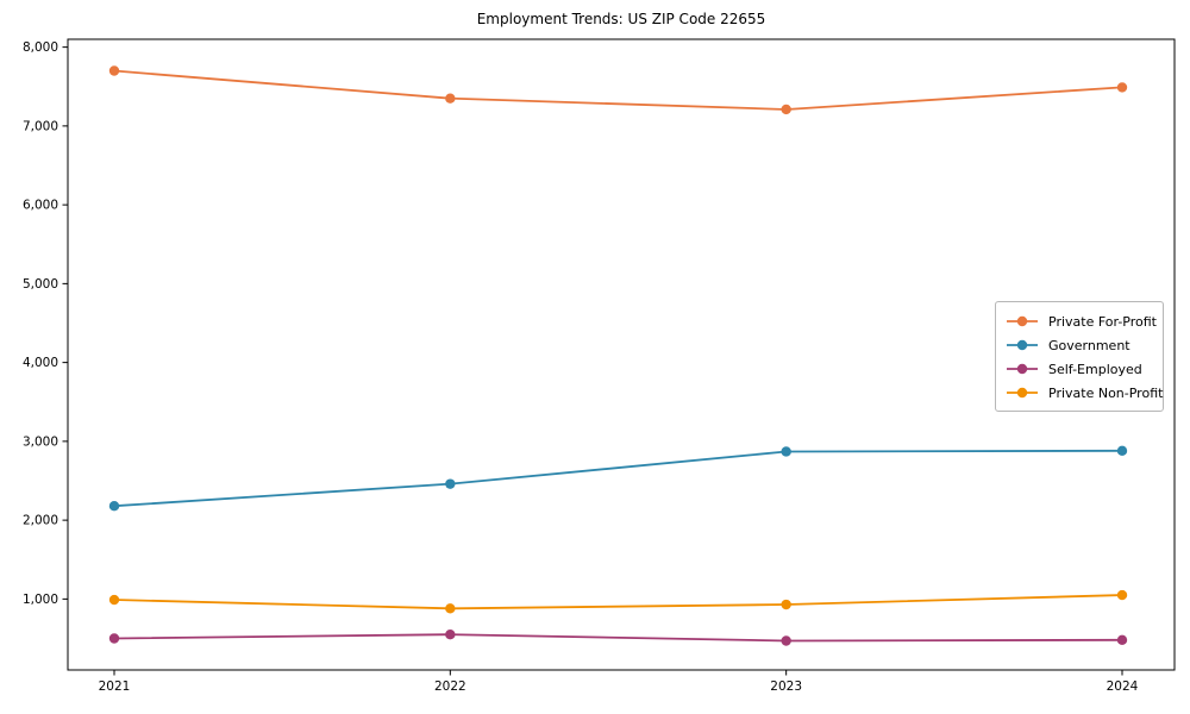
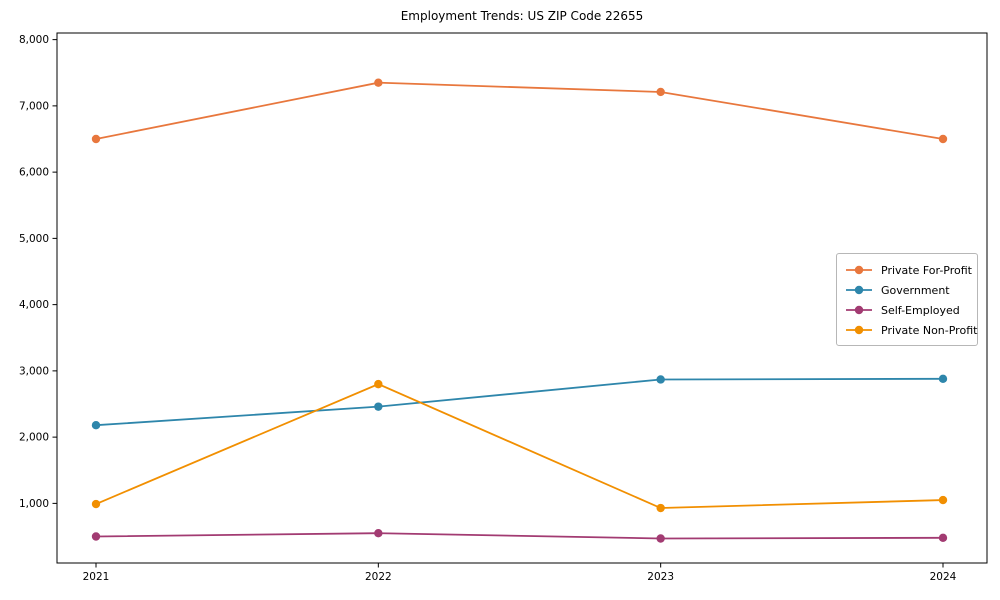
Private For-Profit/2021: 7700 -> 6500
Private Non-Profit/2022: 900 -> 2800
Private For-Profit/2024: 7500 -> 6500
